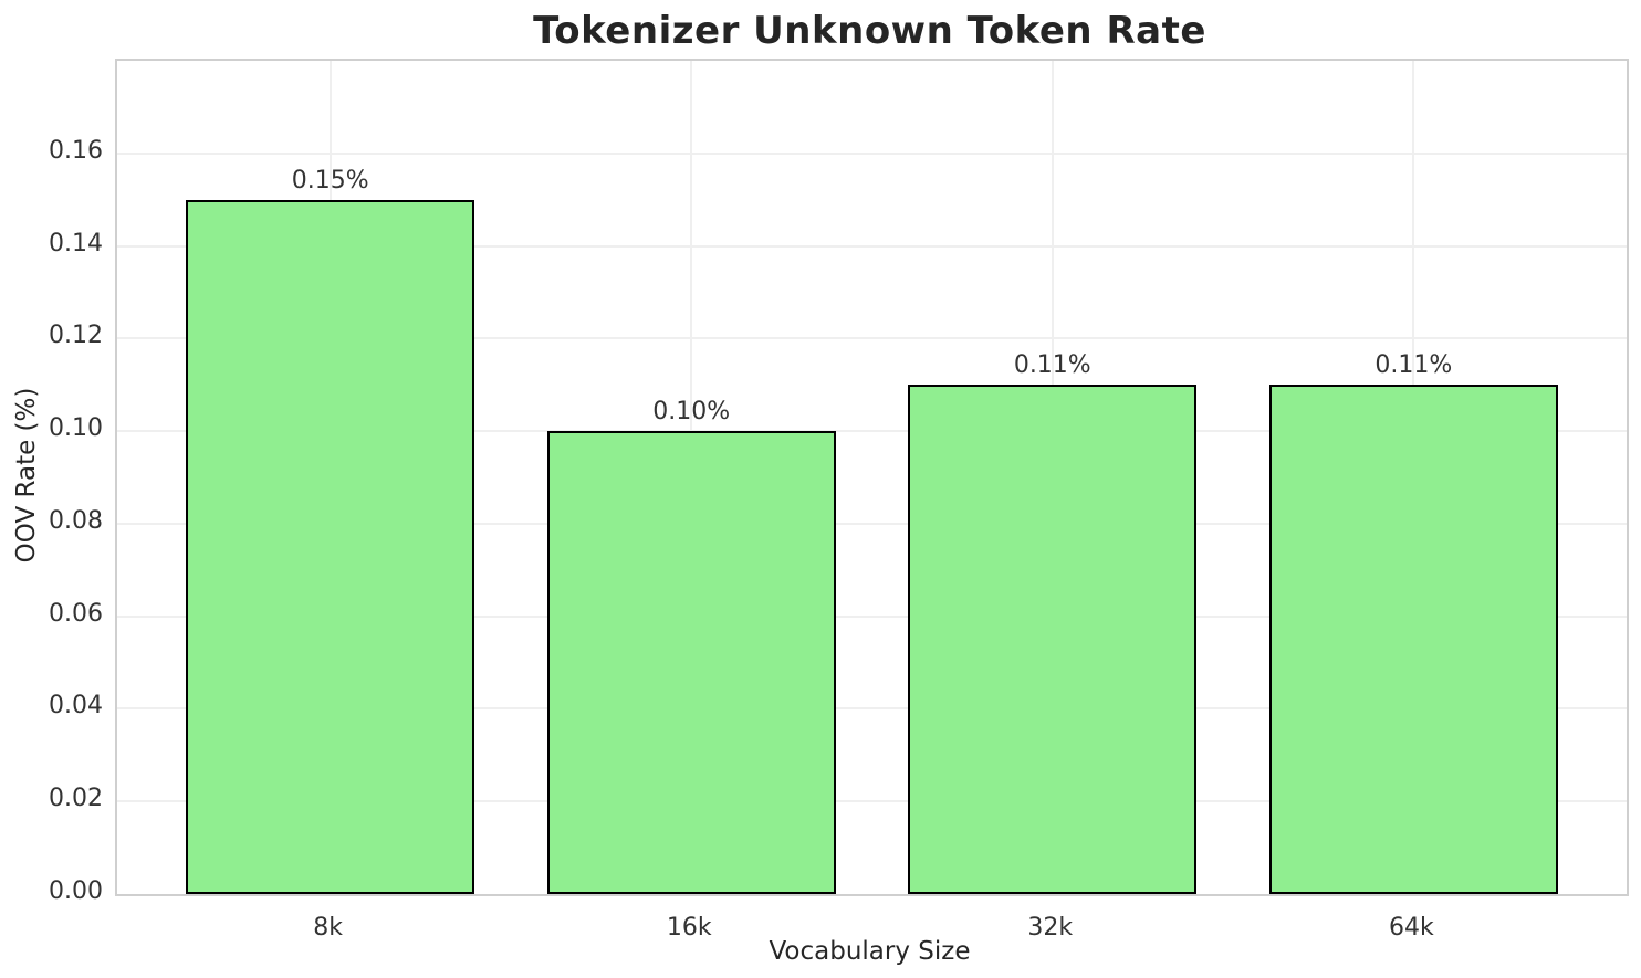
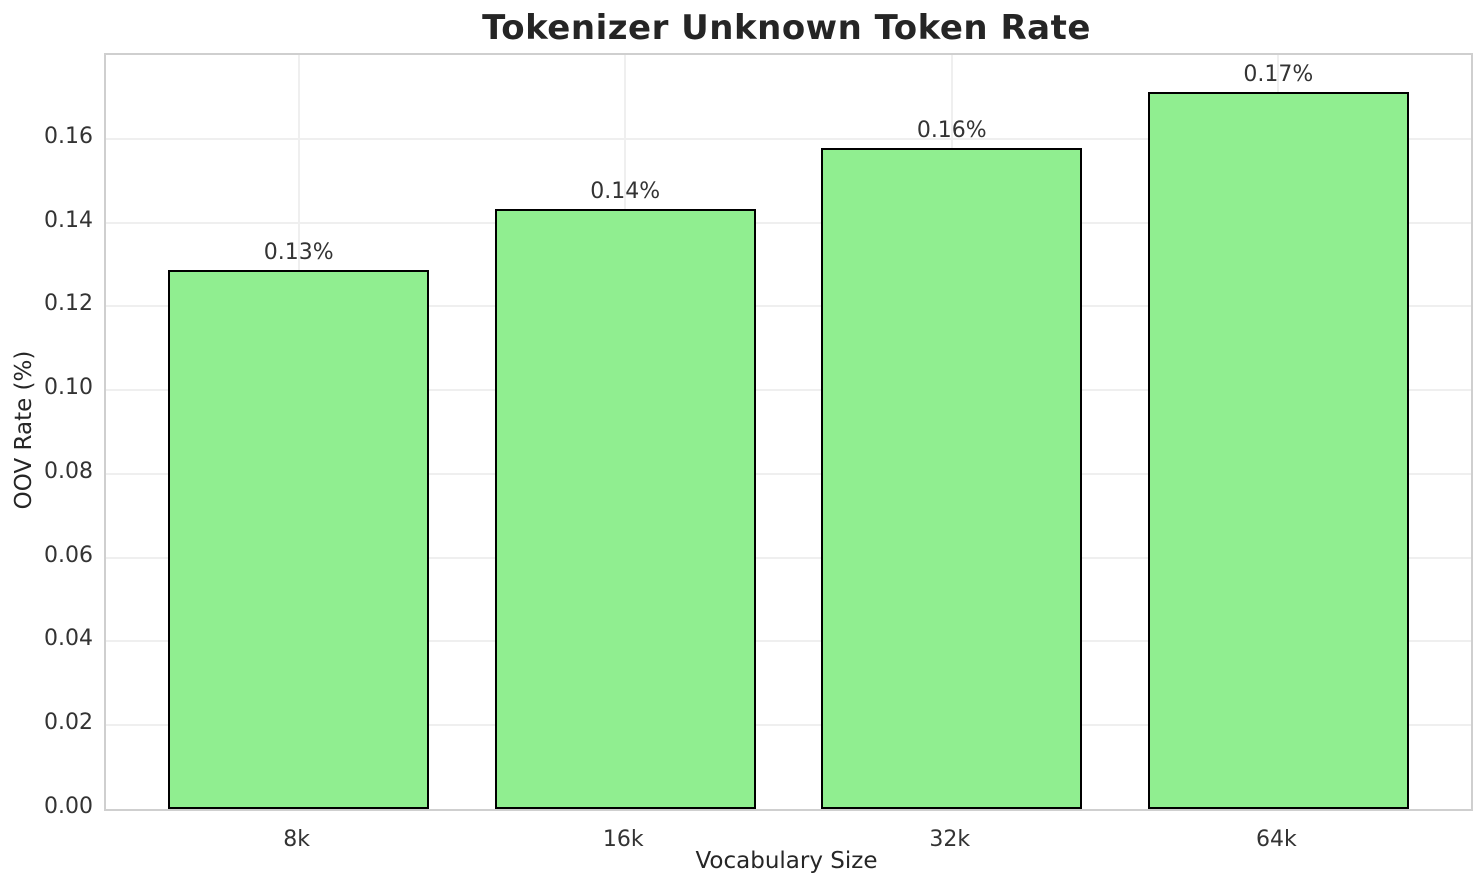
8k: 0.15% -> 0.13%
16k: 0.10% -> 0.14%
32k: 0.11% -> 0.16%
64k: 0.11% -> 0.17%
